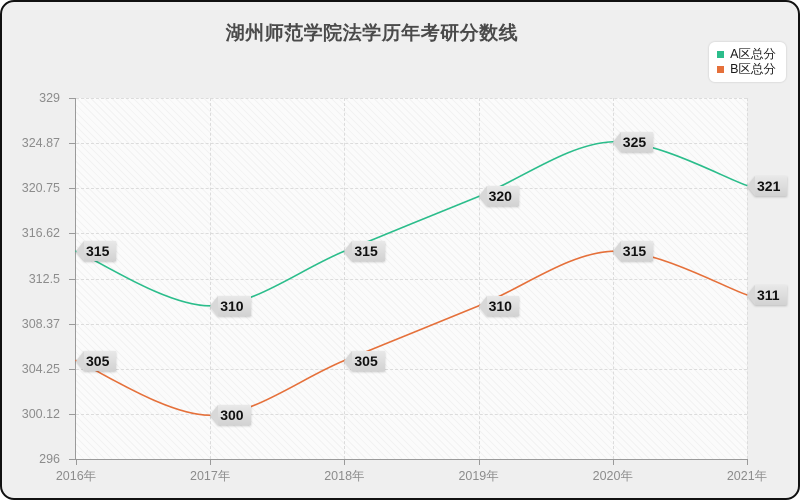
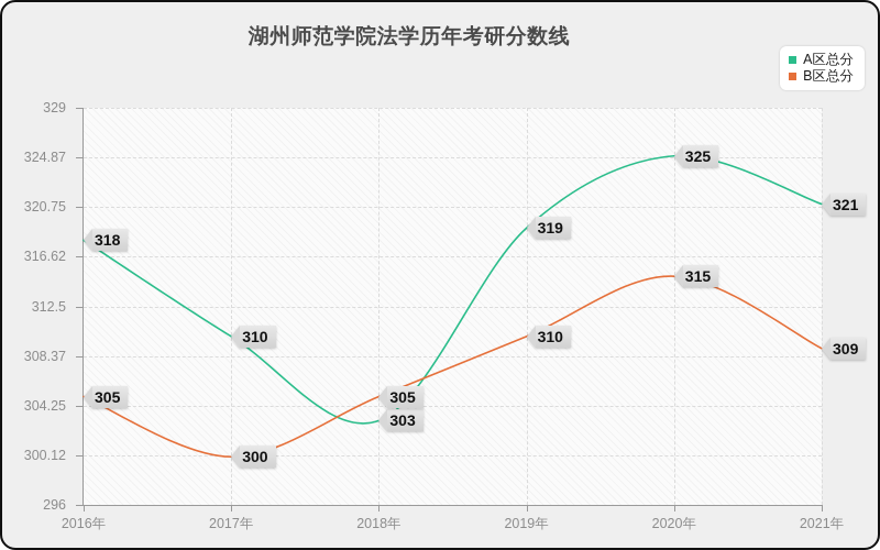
A区总分/2016年: 315 -> 318
A区总分/2018年: 315 -> 303
A区总分/2019年: 320 -> 319
B区总分/2021年: 311 -> 309
